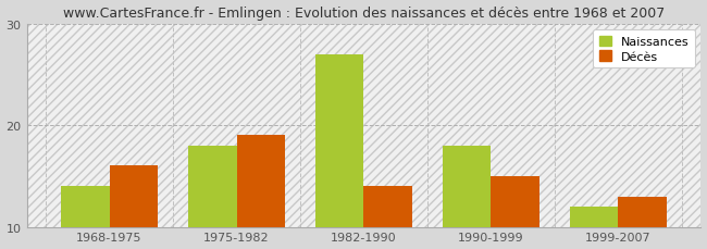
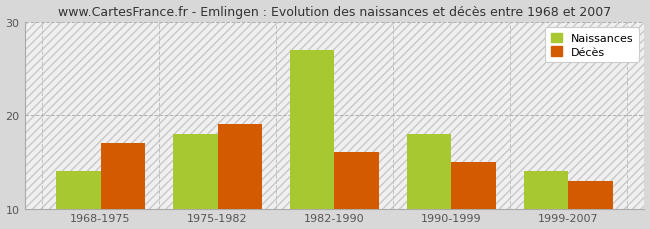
Décès/1968-1975: 16 -> 17
Décès/1982-1990: 14 -> 16
Naissances/1999-2007: 12 -> 14
